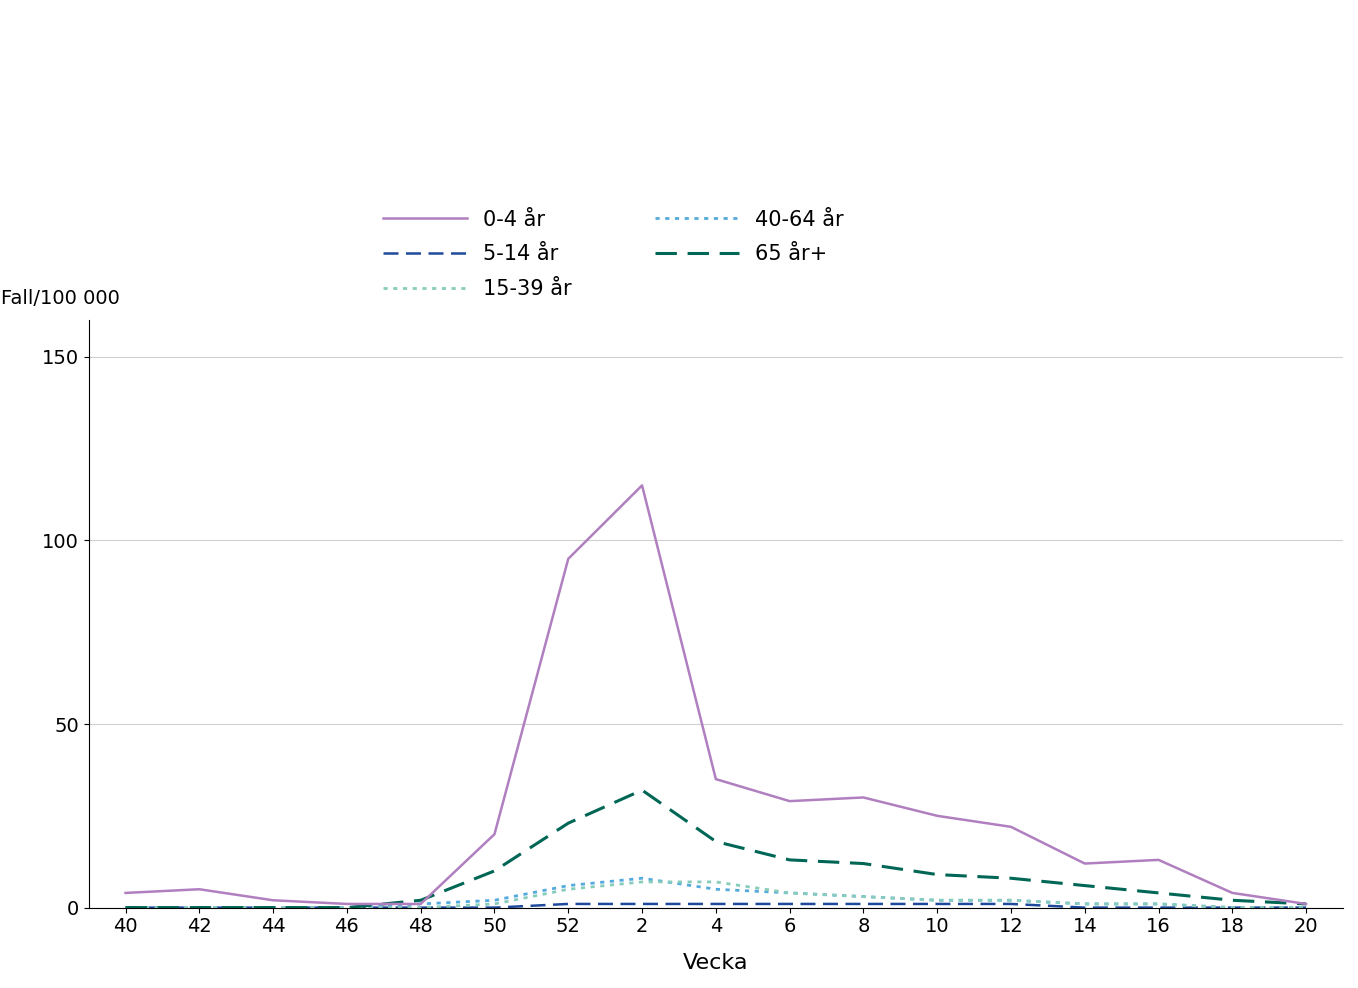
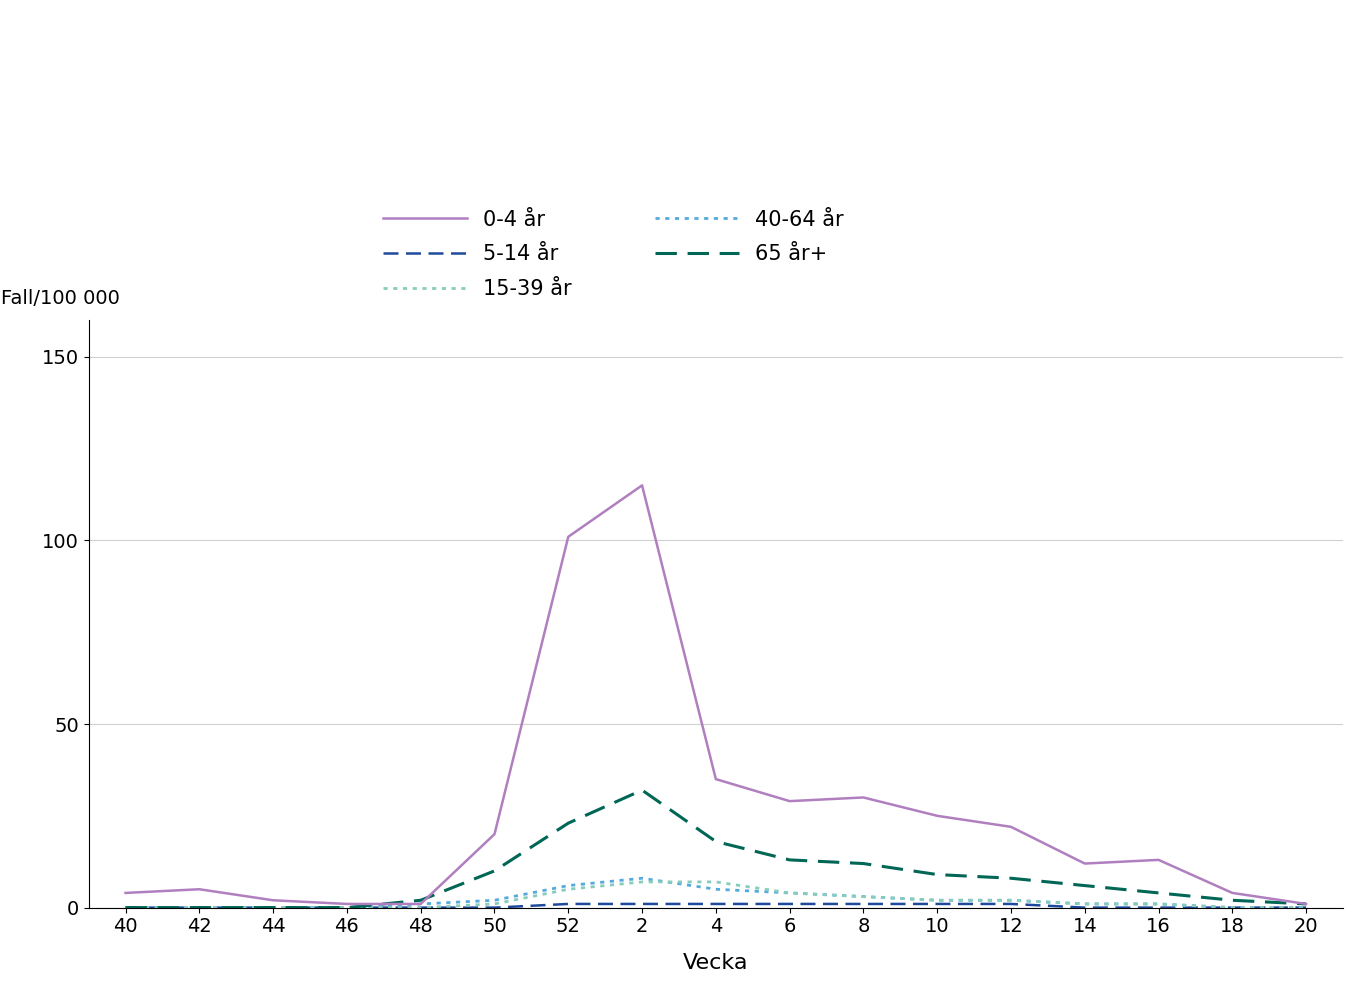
0-4 år/52: 95 -> 101
